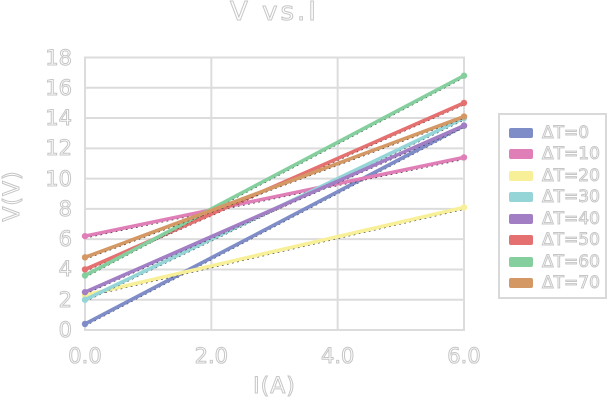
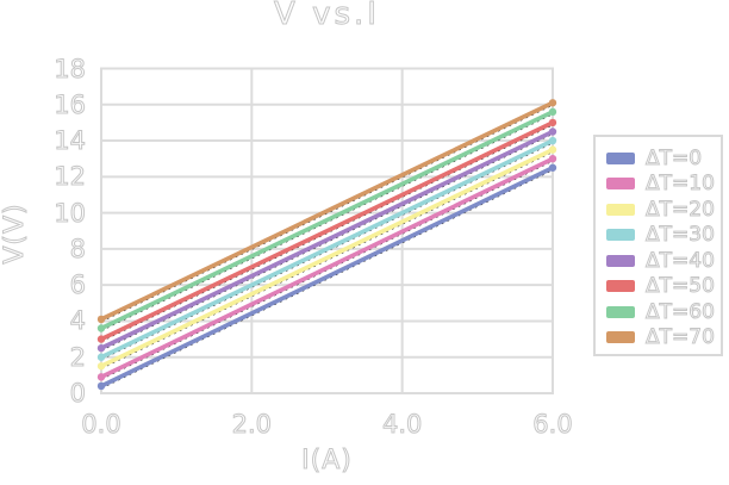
ΔT=10/0: 6.2 -> 0.9
ΔT=20/0: 2.3 -> 1.5
ΔT=50/0: 4 -> 3
ΔT=70/0: 4.8 -> 4.1
ΔT=0/6: 13.5 -> 12.5
ΔT=10/6: 11.4 -> 13.0
ΔT=20/6: 8.1 -> 13.5
ΔT=40/6: 13.5 -> 14.5
ΔT=60/6: 16.8 -> 15.6
ΔT=70/6: 14.1 -> 16.1
